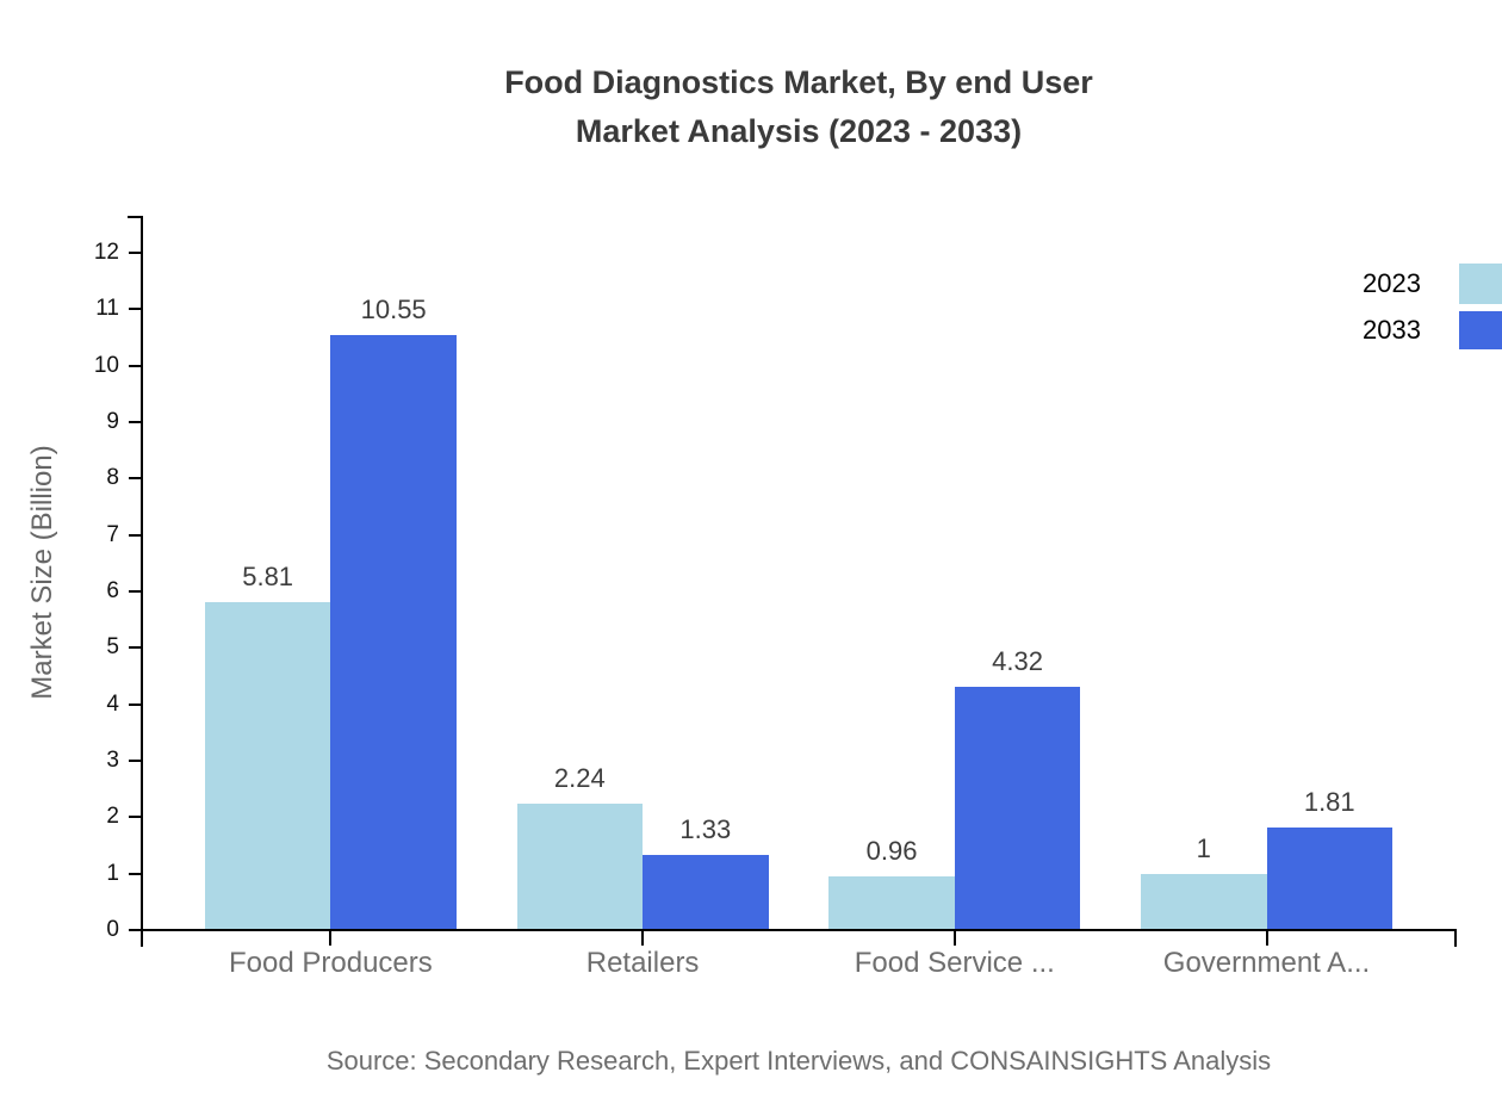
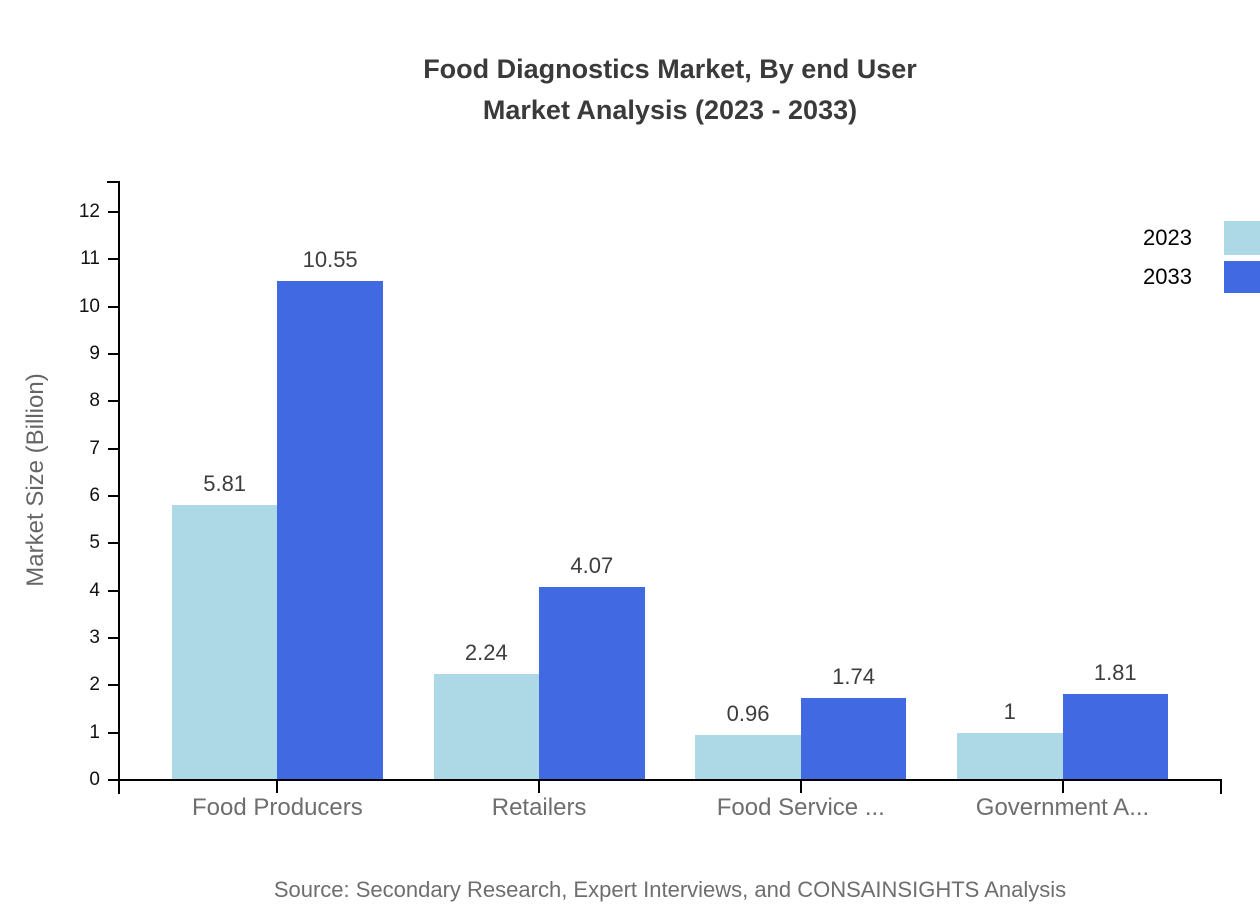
2033/Retailers: 1.33 -> 4.07
2033/Food Service ...: 4.32 -> 1.74
